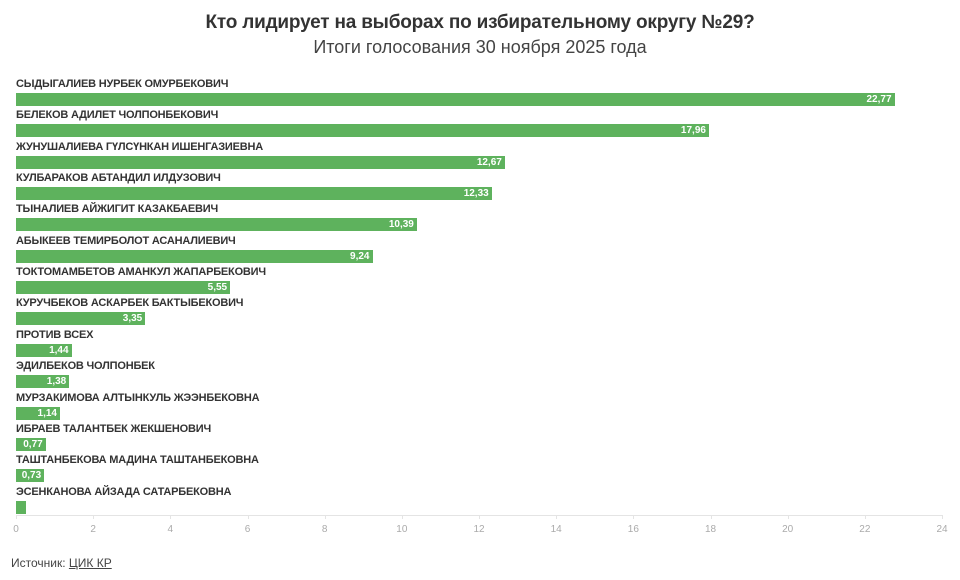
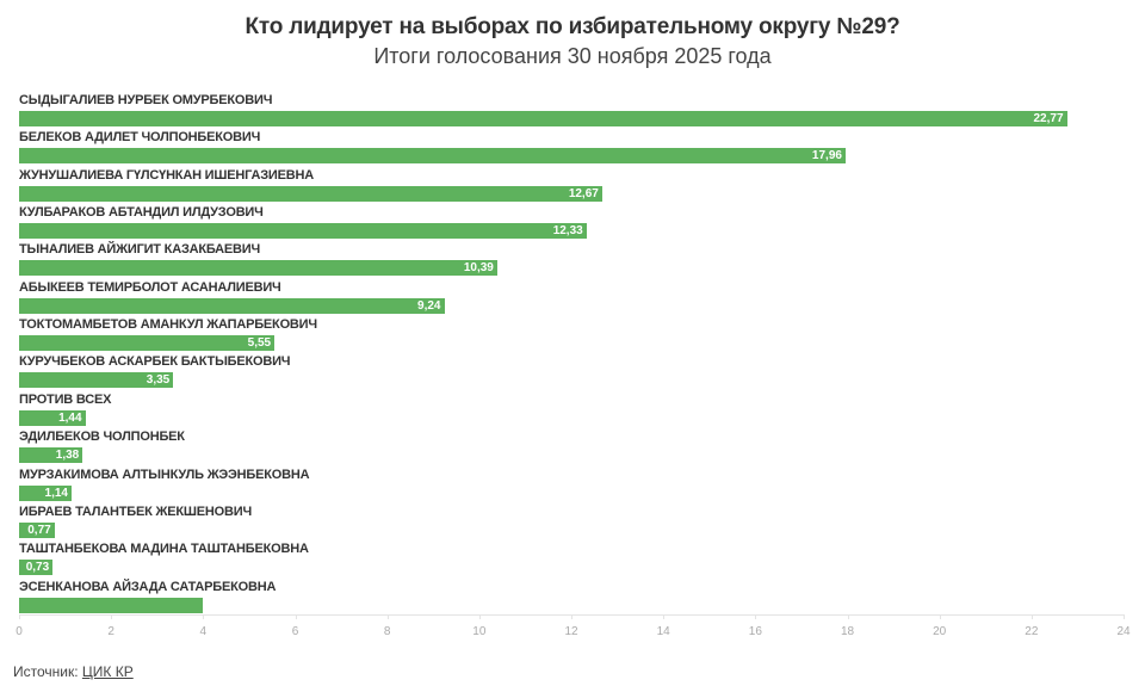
ЭСЕНКАНОВА АЙЗАДА САТАРБЕКОВНА: 0.3 -> 4.0
